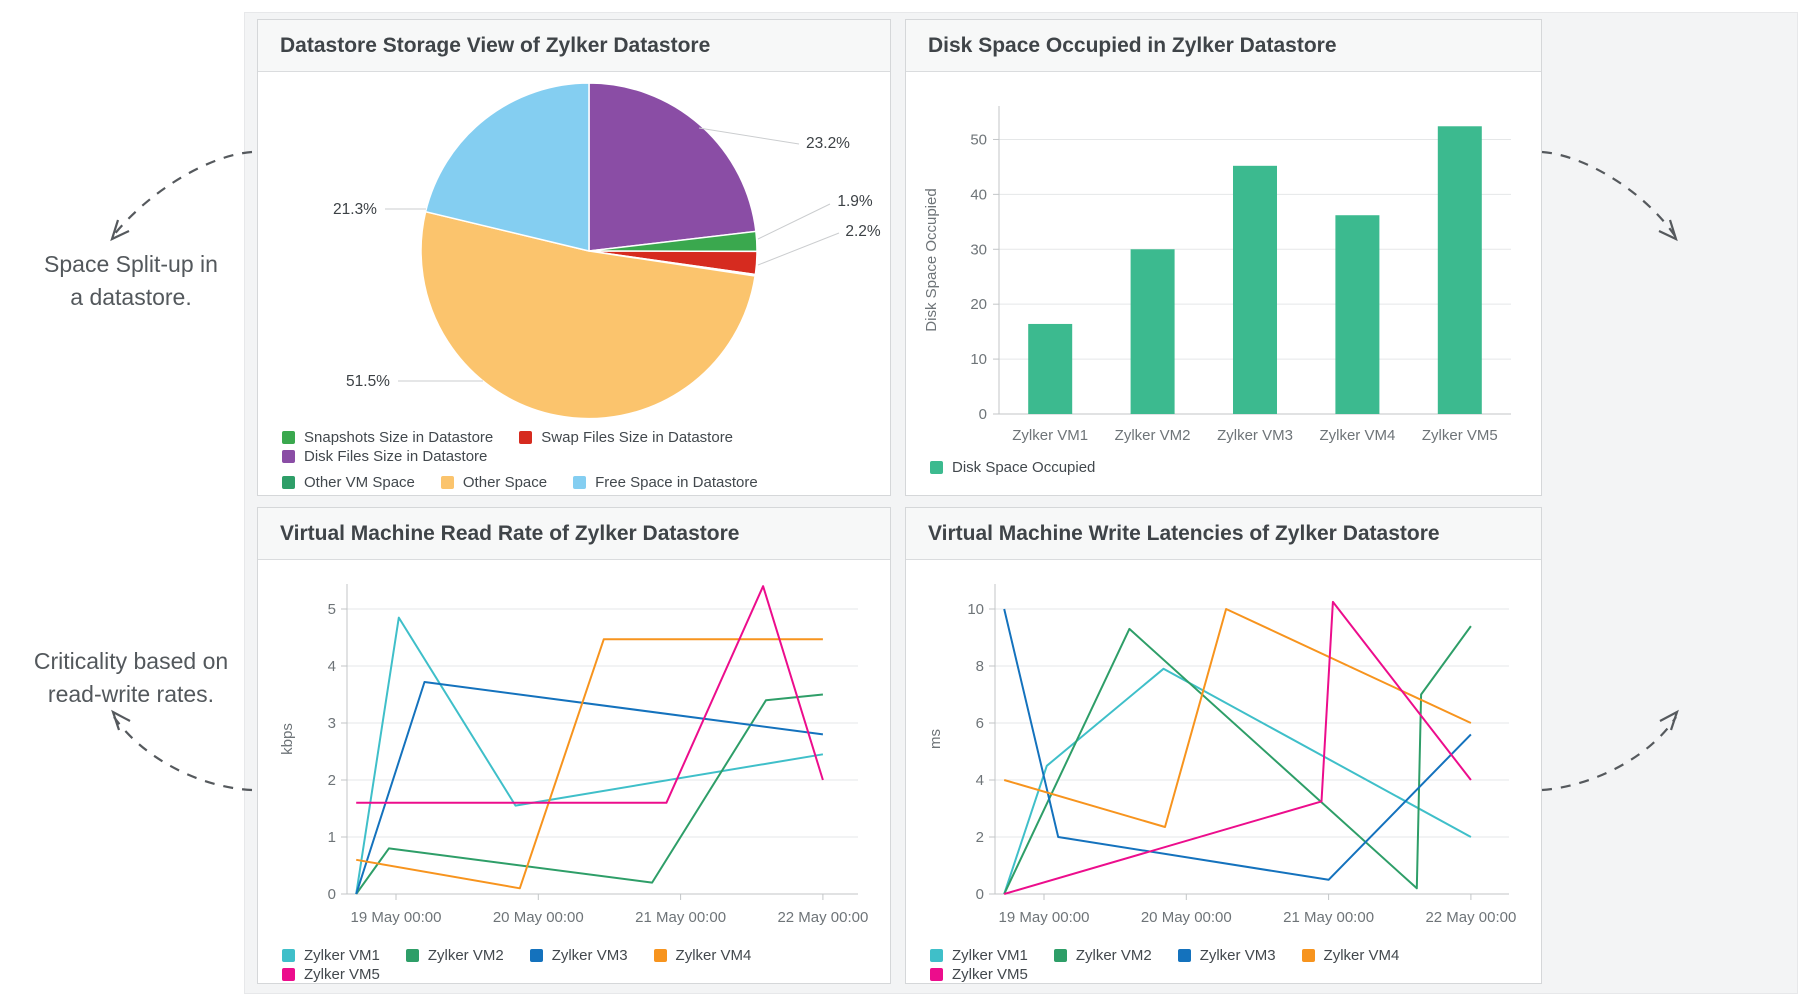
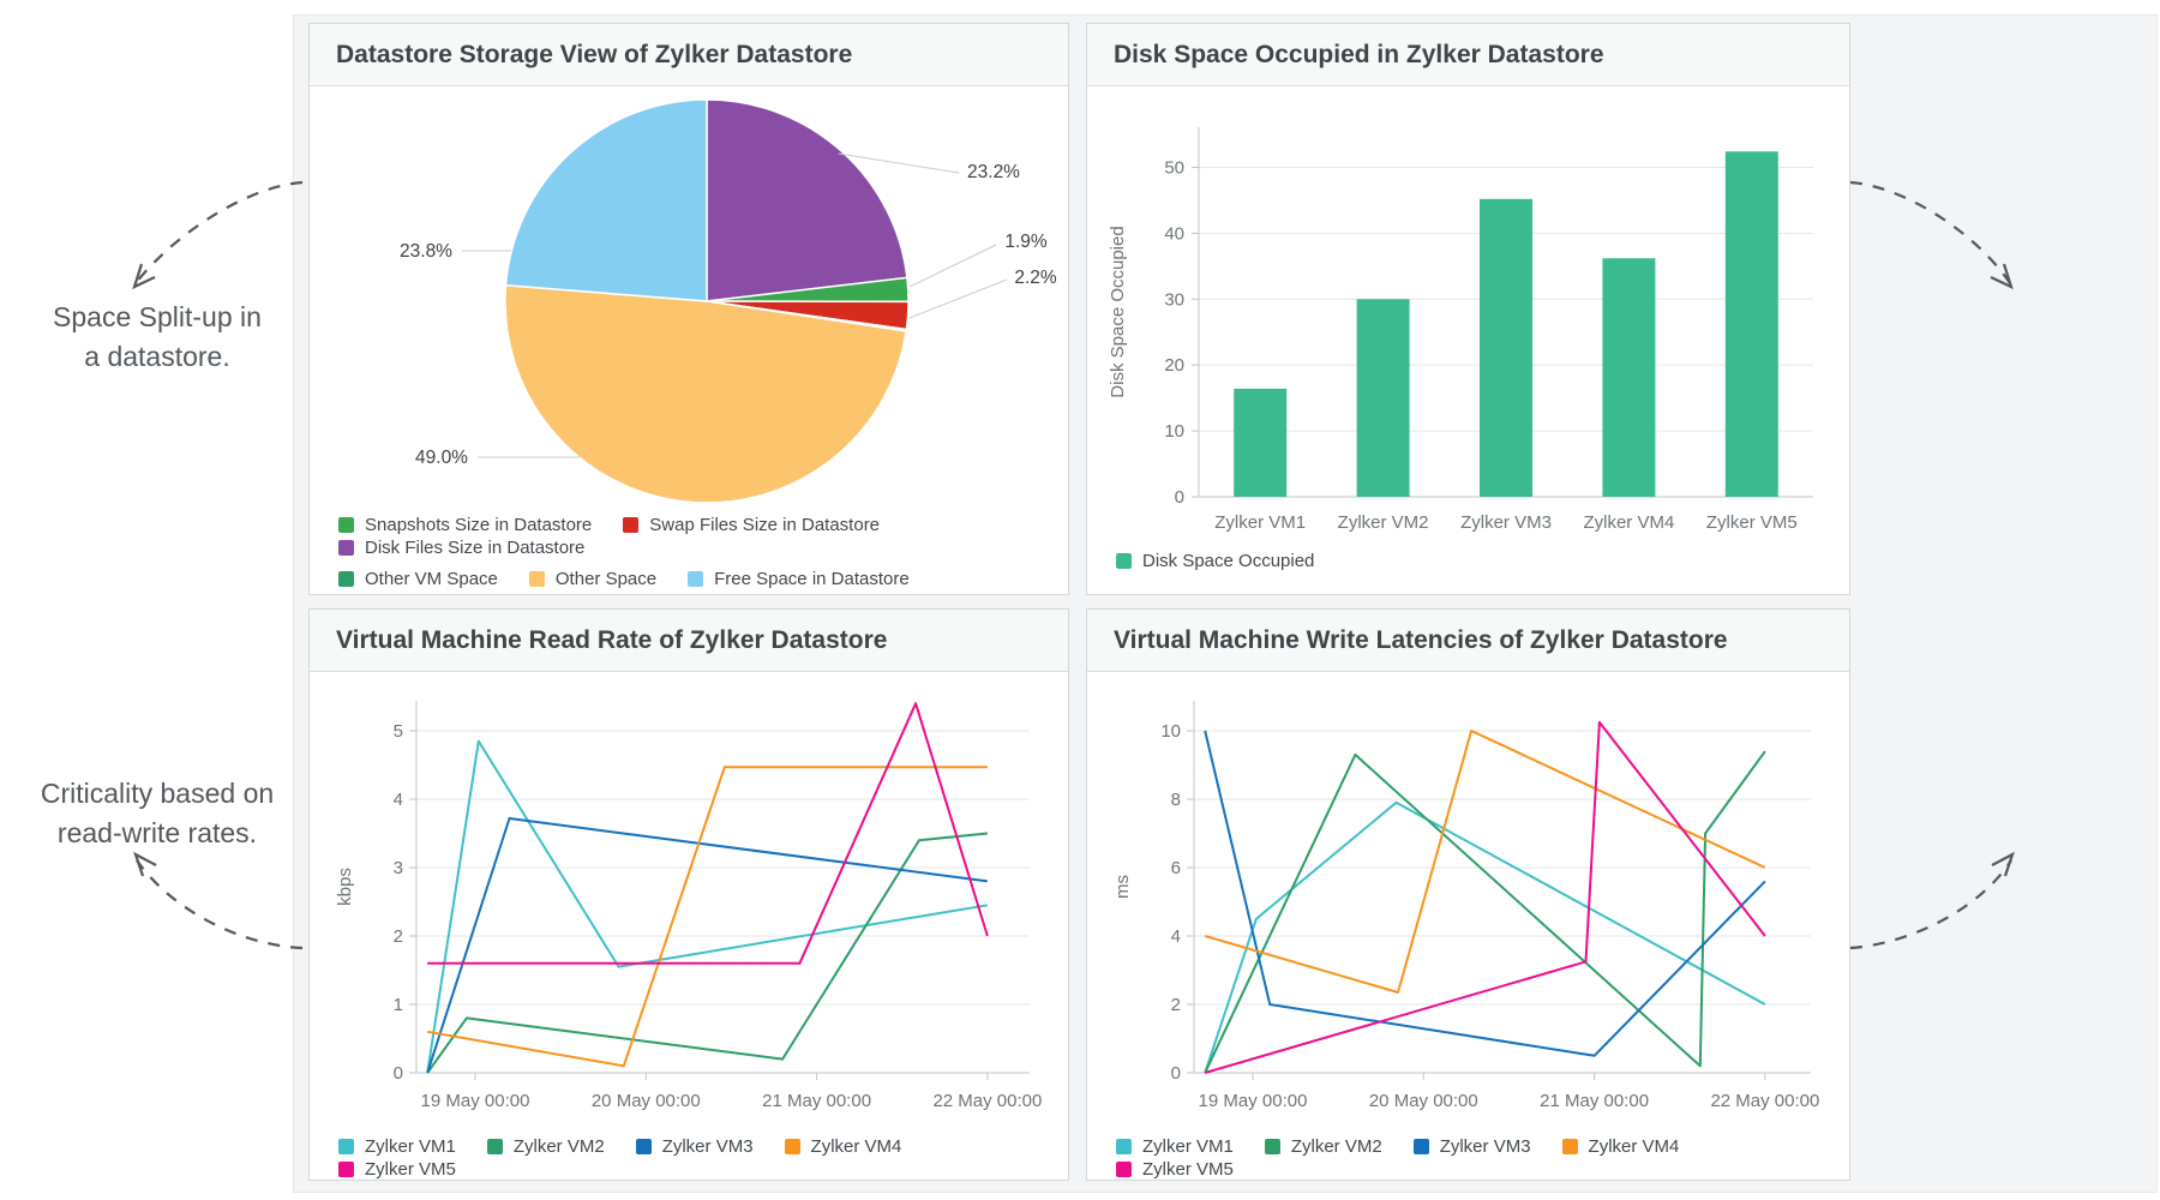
Datastore Storage View of Zylker Datastore/Other Space: 51.5% -> 49.0%
Datastore Storage View of Zylker Datastore/Free Space in Datastore: 21.3% -> 23.8%
